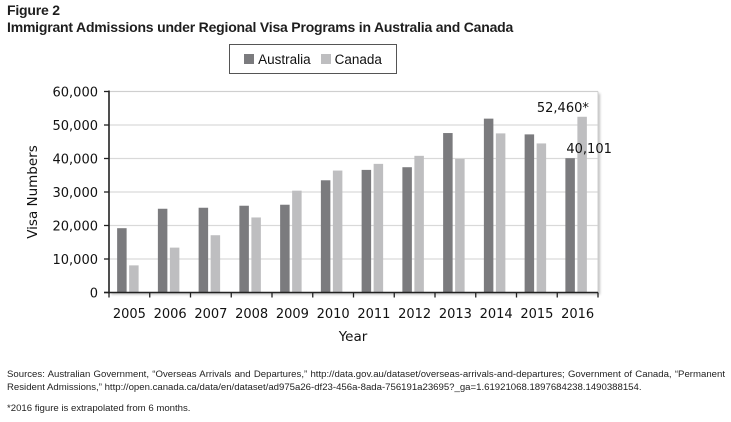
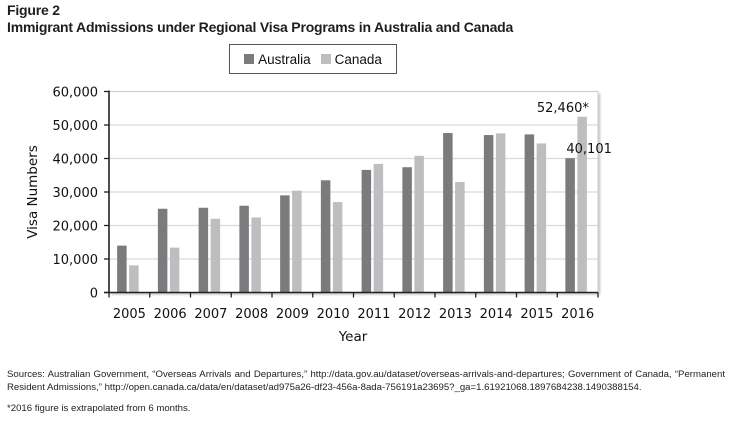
Australia/2005: 19000 -> 14000
Canada/2007: 17000 -> 22000
Australia/2009: 26000 -> 29000
Canada/2010: 36000 -> 27000
Canada/2013: 40000 -> 33000
Australia/2014: 52000 -> 47000
